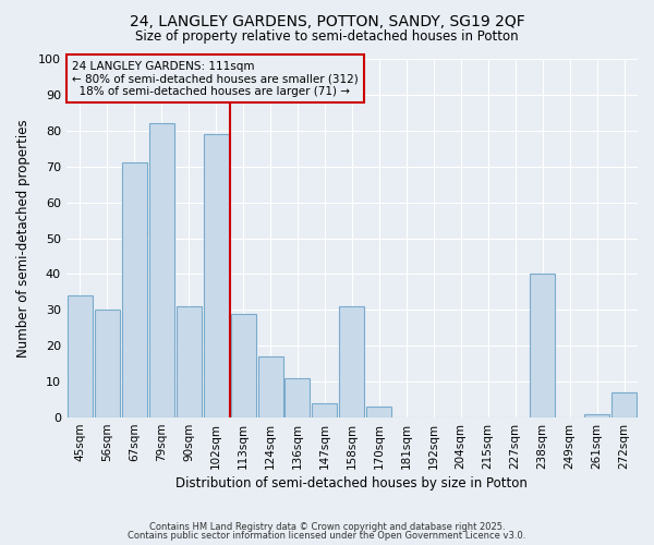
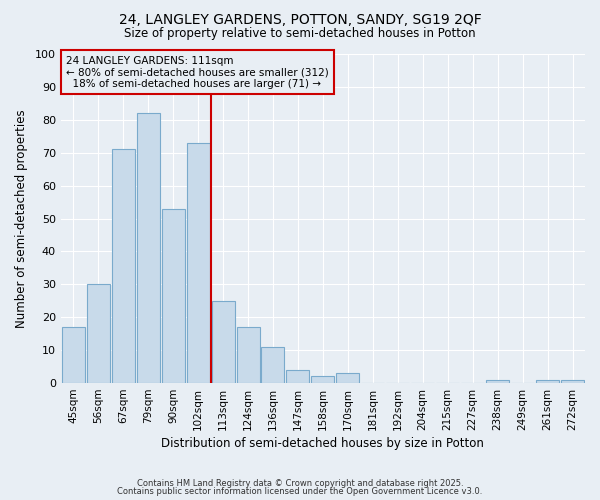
45sqm: 34 -> 17
90sqm: 31 -> 53
102sqm: 79 -> 73
113sqm: 29 -> 25
158sqm: 31 -> 2
238sqm: 40 -> 1
272sqm: 7 -> 1
